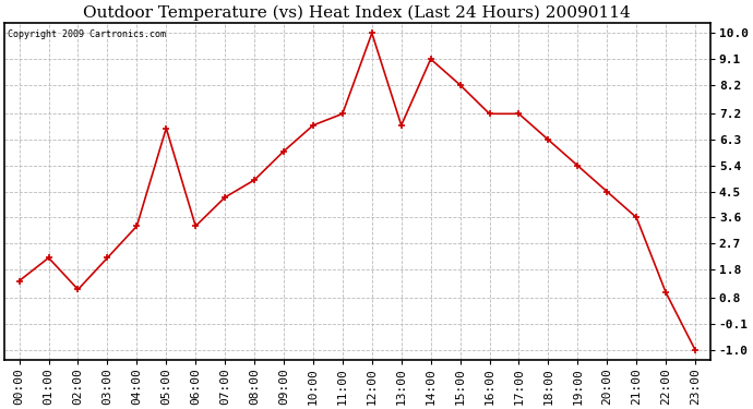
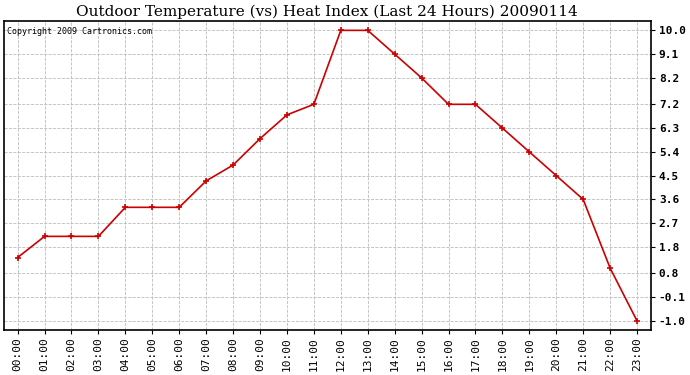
02:00: 1.1 -> 2.2
05:00: 6.7 -> 3.3
13:00: 6.8 -> 10.0
